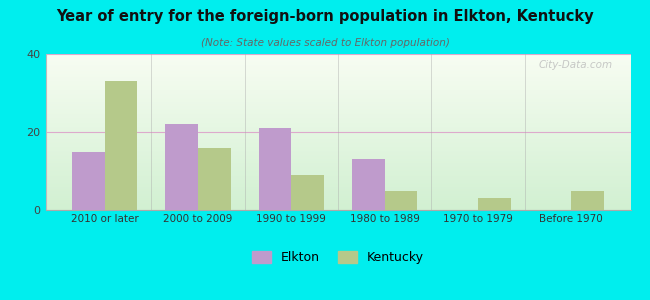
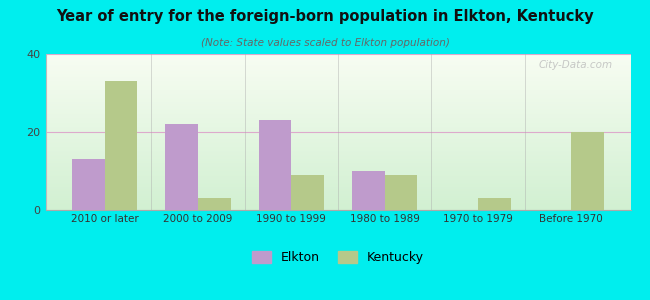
Elkton/2010 or later: 15 -> 13
Kentucky/2000 to 2009: 16 -> 3
Elkton/1990 to 1999: 21 -> 23
Elkton/1980 to 1989: 13 -> 10
Kentucky/1980 to 1989: 5 -> 9
Kentucky/Before 1970: 5 -> 20
